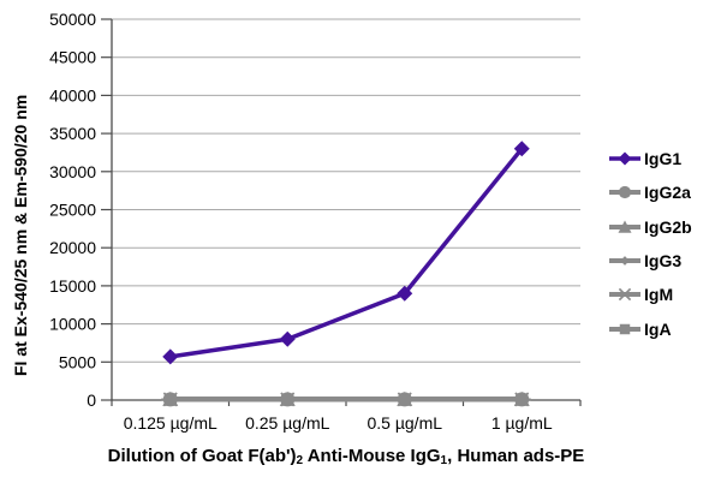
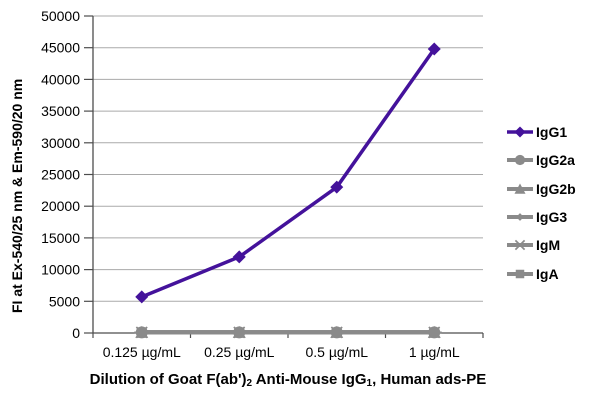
IgG1/0.25 µg/mL: 8000 -> 12000
IgG1/0.5 µg/mL: 14000 -> 23000
IgG1/1 µg/mL: 33000 -> 45000
